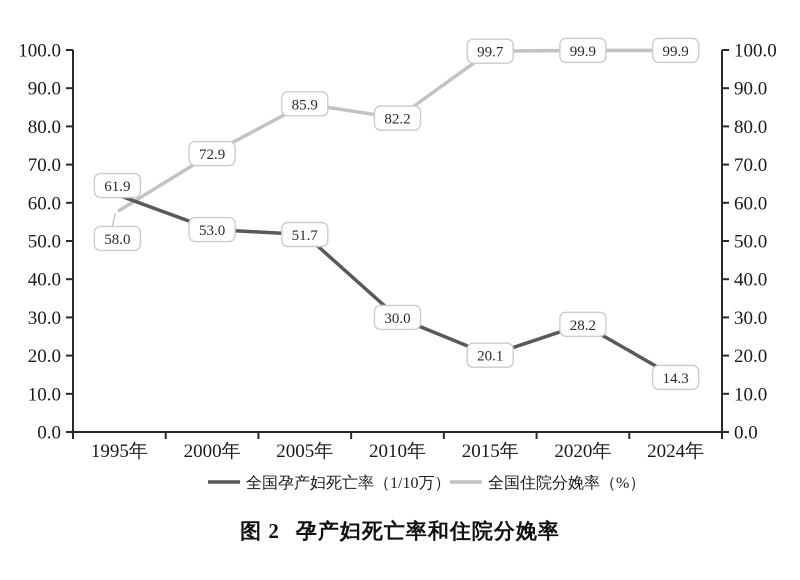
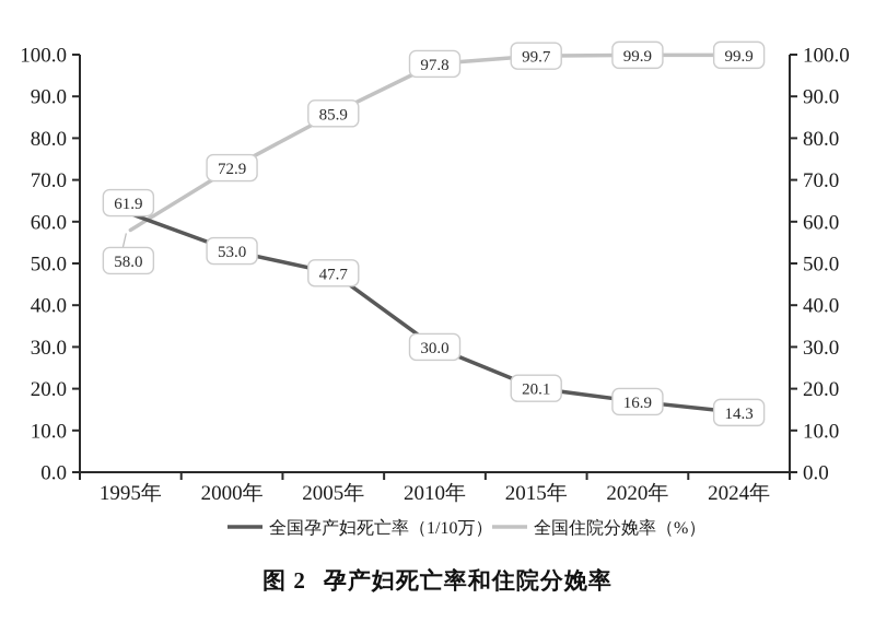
全国孕产妇死亡率（1/10万）/2005年: 51.7 -> 47.7
全国住院分娩率（%）/2010年: 82.2 -> 97.8
全国孕产妇死亡率（1/10万）/2020年: 28.2 -> 16.9
